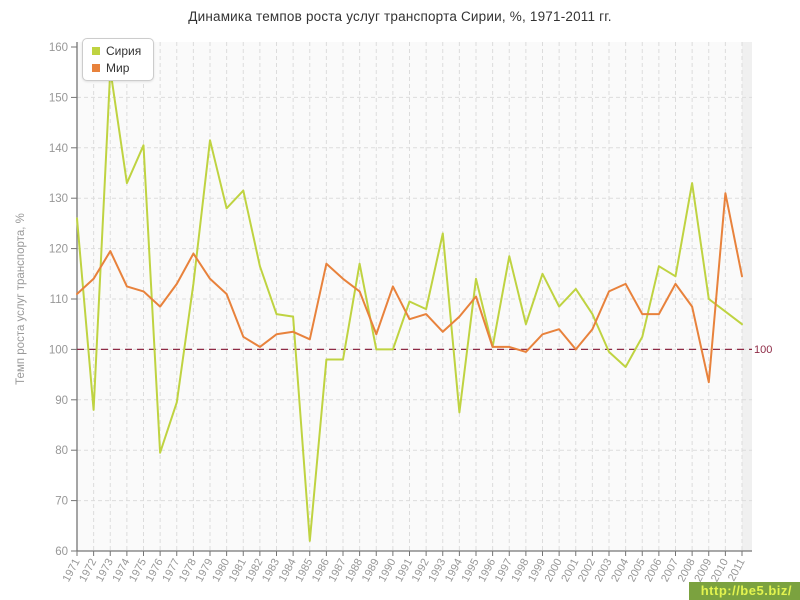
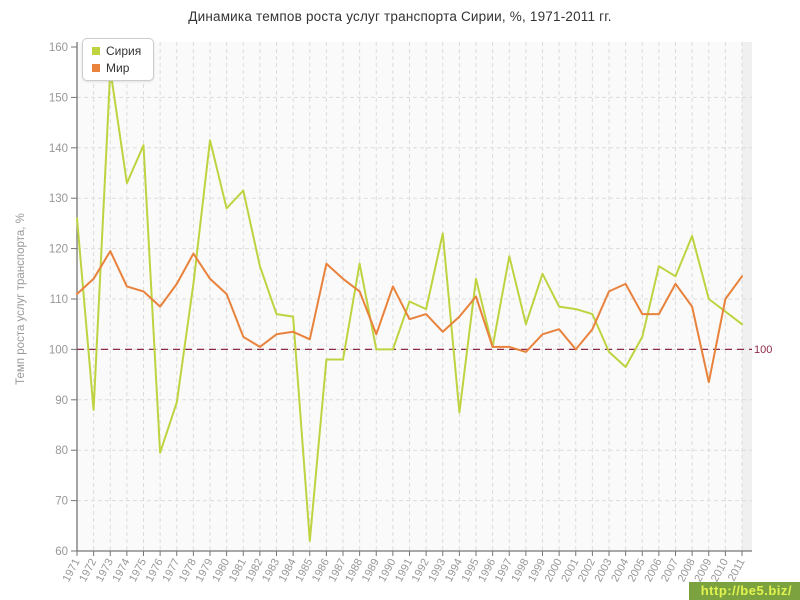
Сирия/2001: 112 -> 108
Сирия/2008: 133 -> 122
Мир/2010: 131 -> 110
